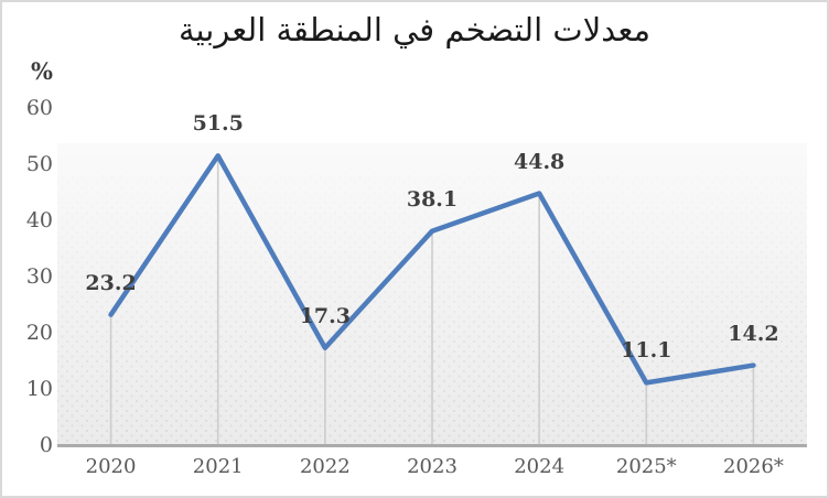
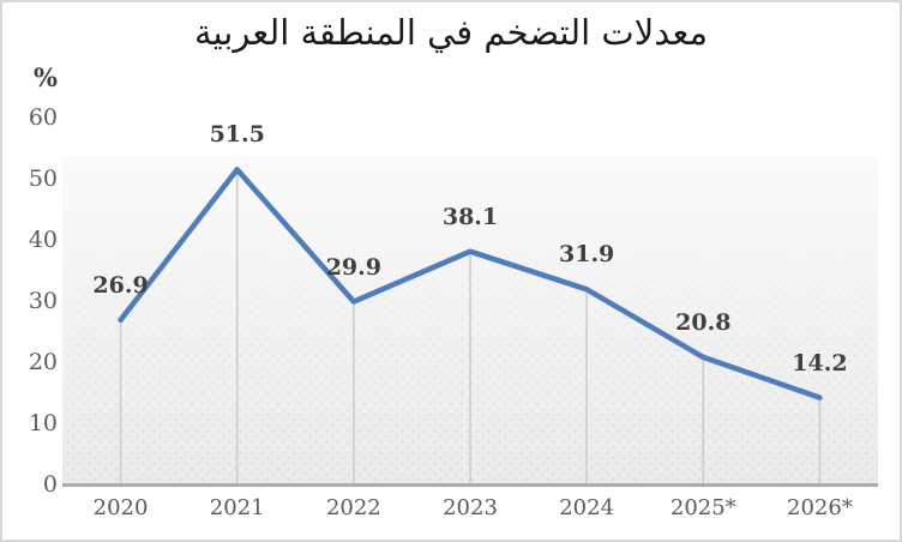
2020: 23.2 -> 26.9
2022: 17.3 -> 29.9
2024: 44.8 -> 31.9
2025*: 11.1 -> 20.8
